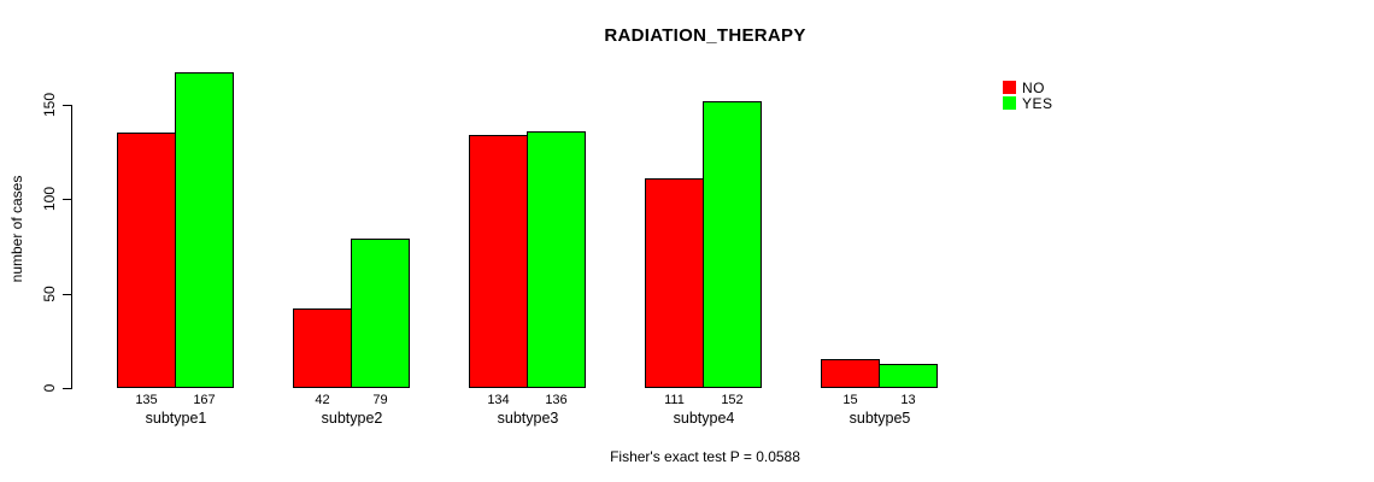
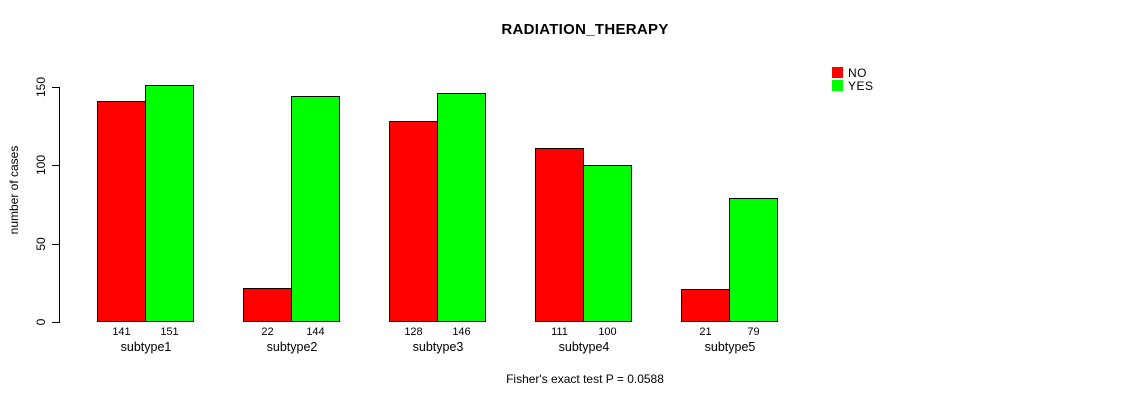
NO/subtype1: 135 -> 141
YES/subtype1: 167 -> 151
NO/subtype2: 42 -> 22
YES/subtype2: 79 -> 144
NO/subtype3: 134 -> 128
YES/subtype3: 136 -> 146
YES/subtype4: 152 -> 100
NO/subtype5: 15 -> 21
YES/subtype5: 13 -> 79
